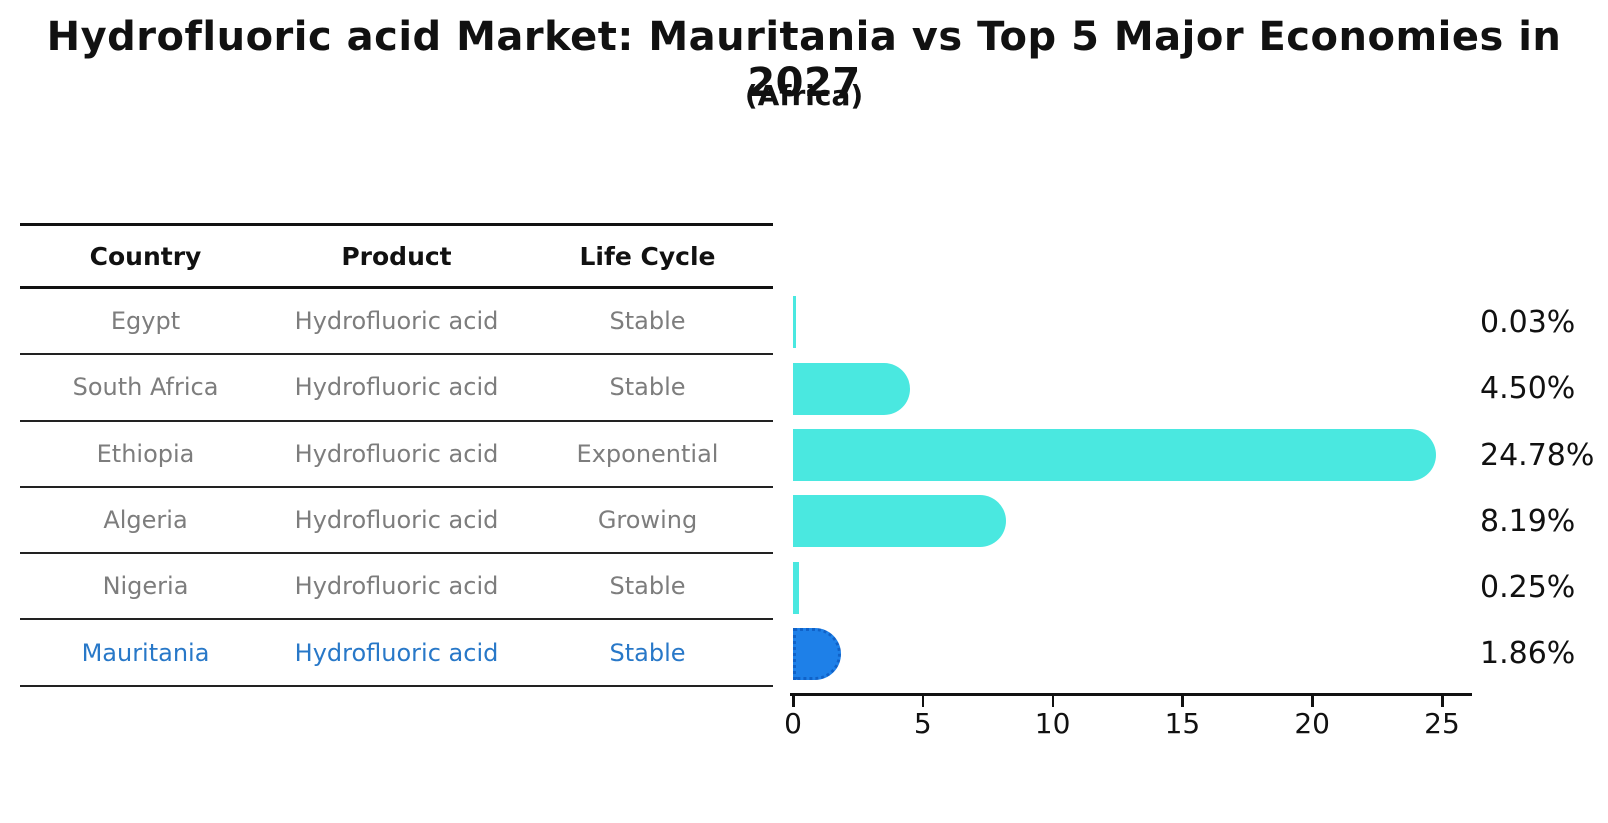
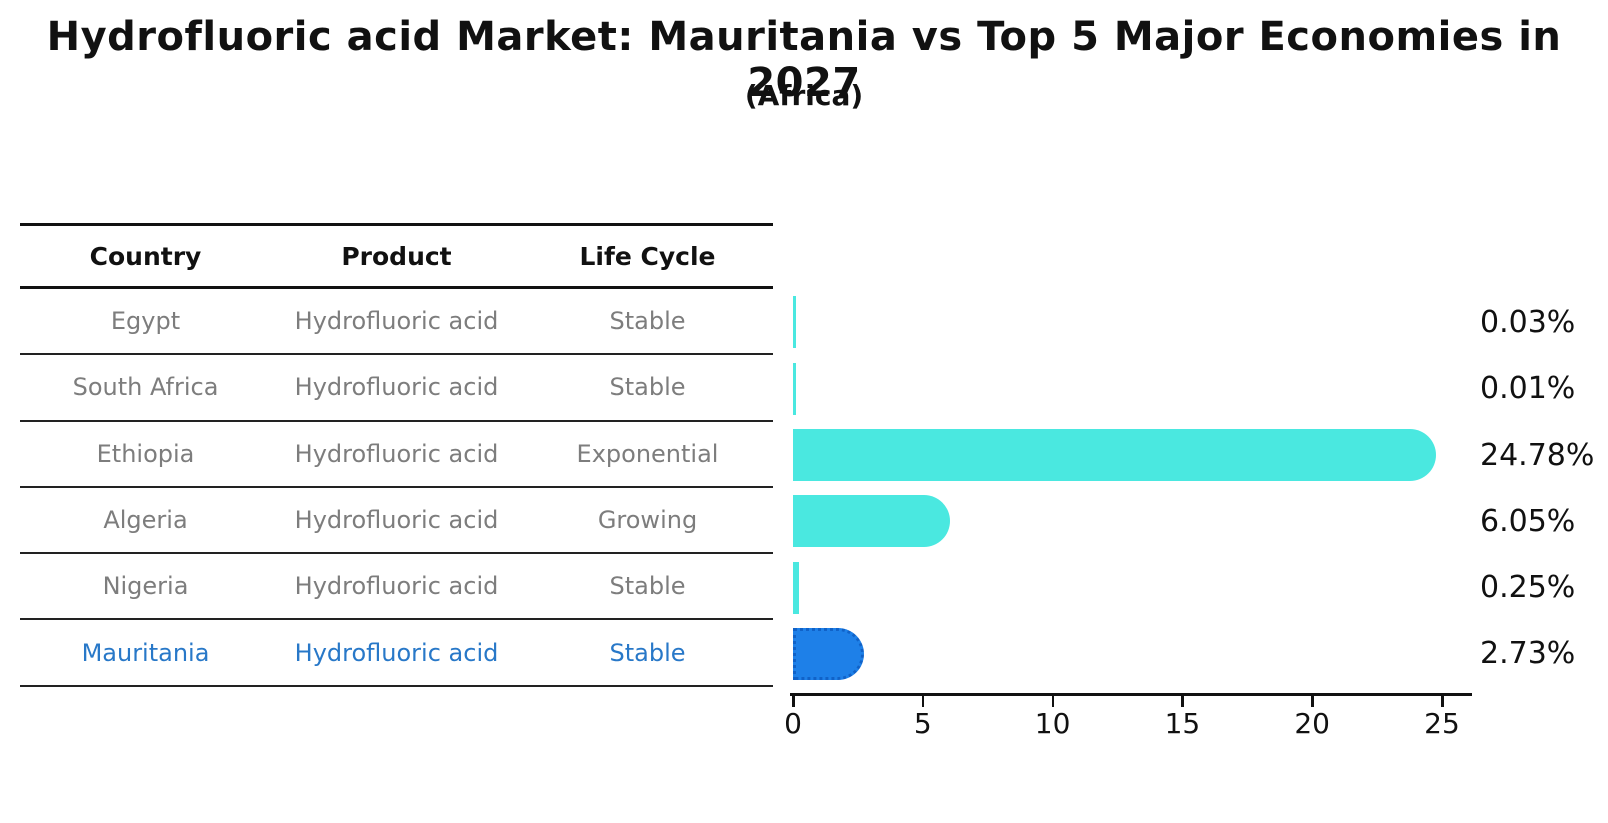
South Africa: 4.50% -> 0.01%
Algeria: 8.19% -> 6.05%
Mauritania: 1.86% -> 2.73%
